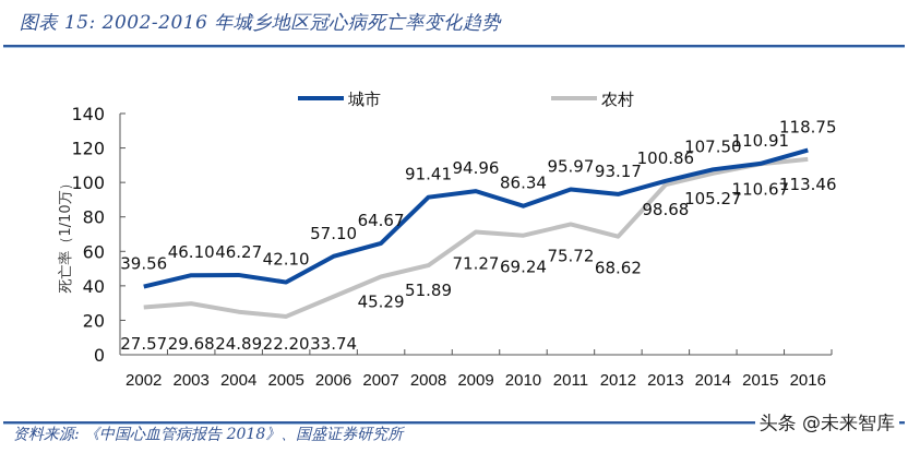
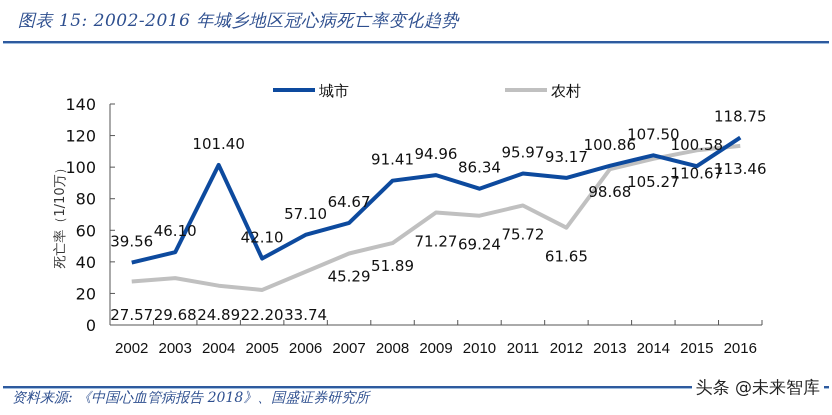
城市/2004: 46.27 -> 101.40
农村/2012: 68.62 -> 61.65
城市/2015: 110.91 -> 100.58
